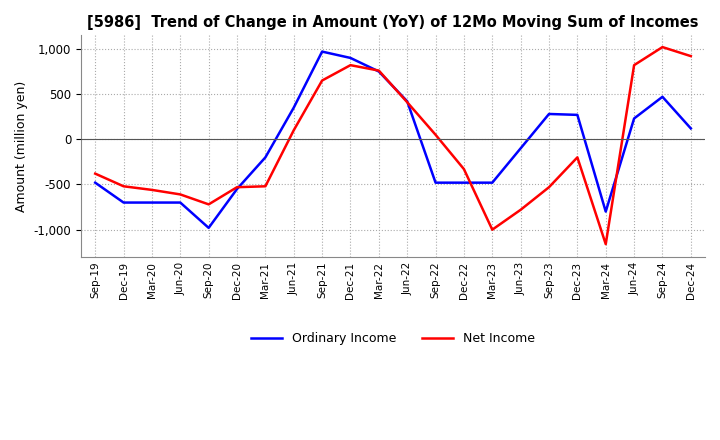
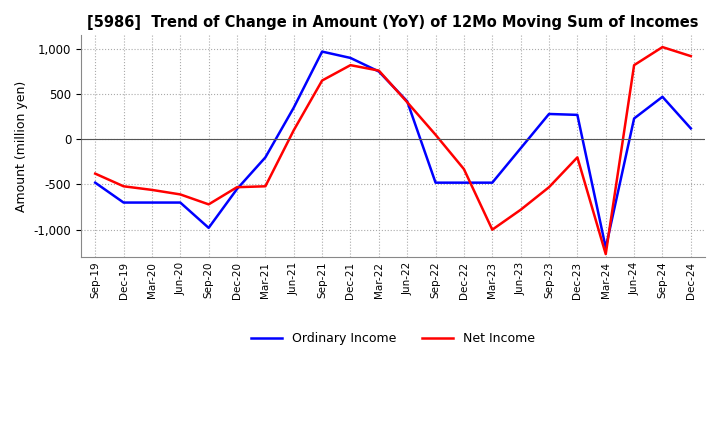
Ordinary Income/Mar-24: -800 -> -1,200
Net Income/Mar-24: -1,160 -> -1,270
